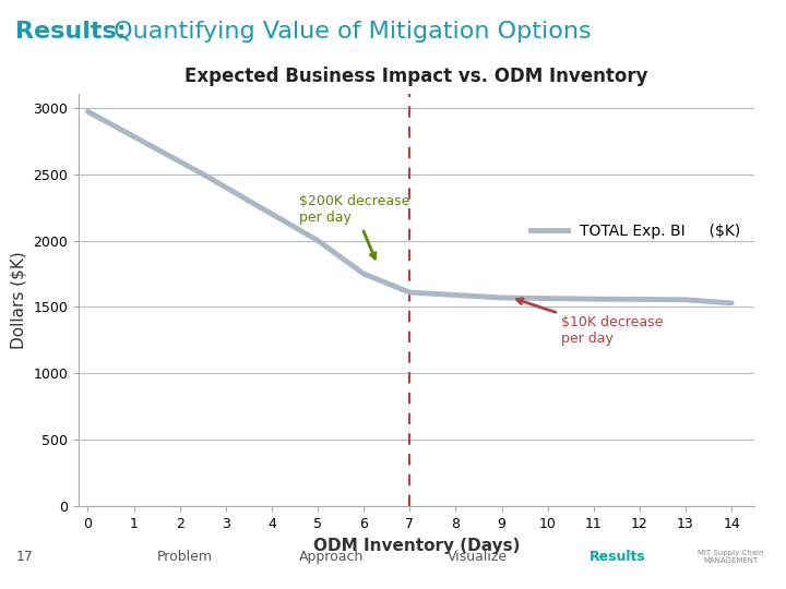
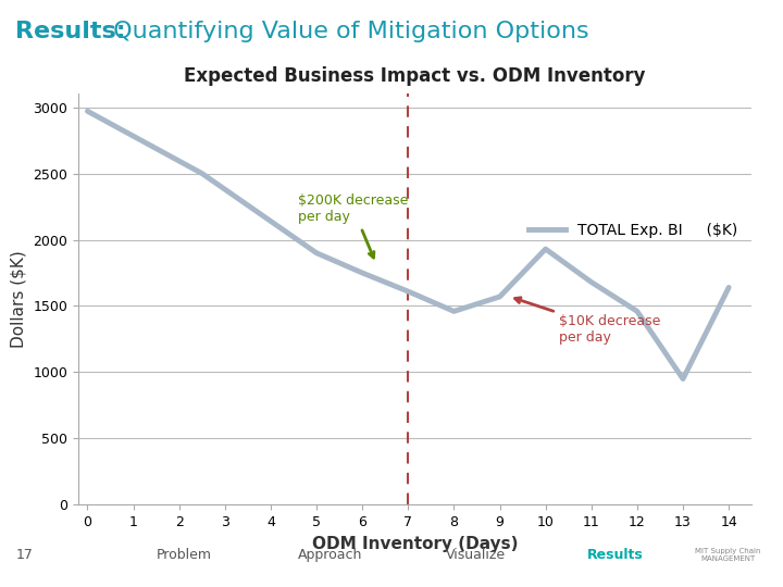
5: 2000 -> 1900
8: 1590 -> 1460
10: 1560 -> 1930
11: 1560 -> 1680
12: 1560 -> 1460
13: 1560 -> 950
14: 1530 -> 1640
